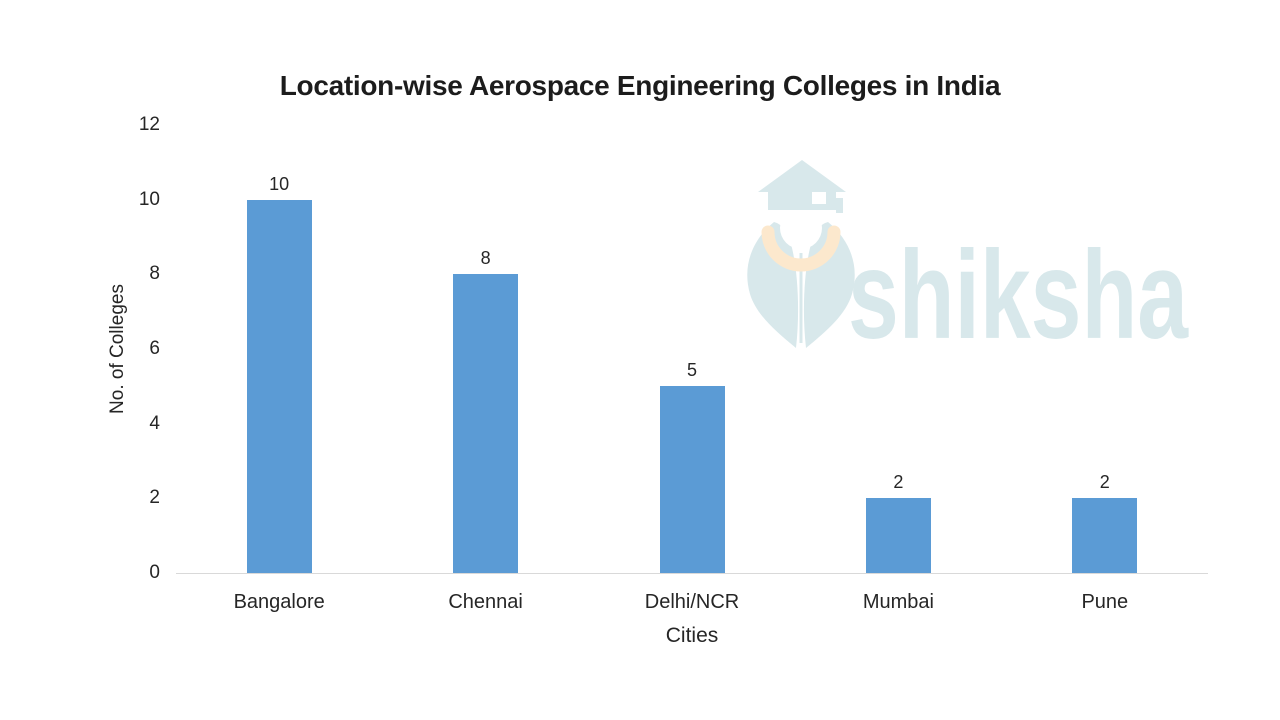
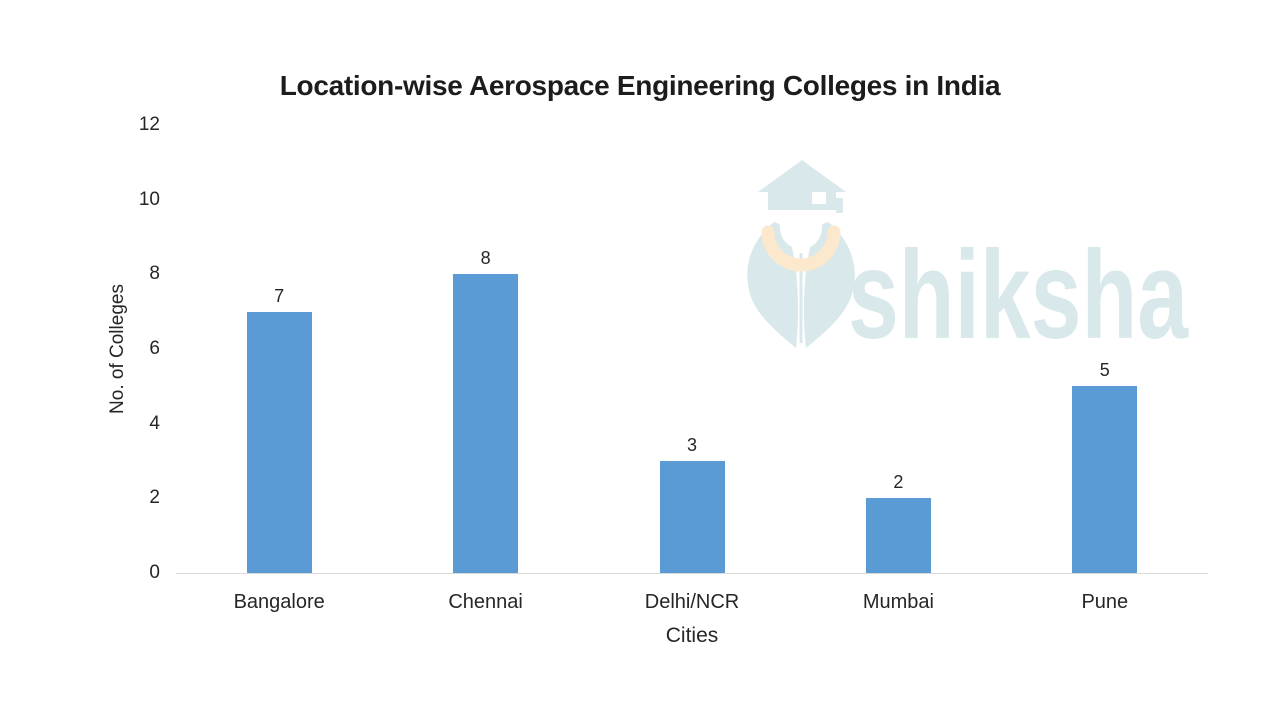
Bangalore: 10 -> 7
Delhi/NCR: 5 -> 3
Pune: 2 -> 5
